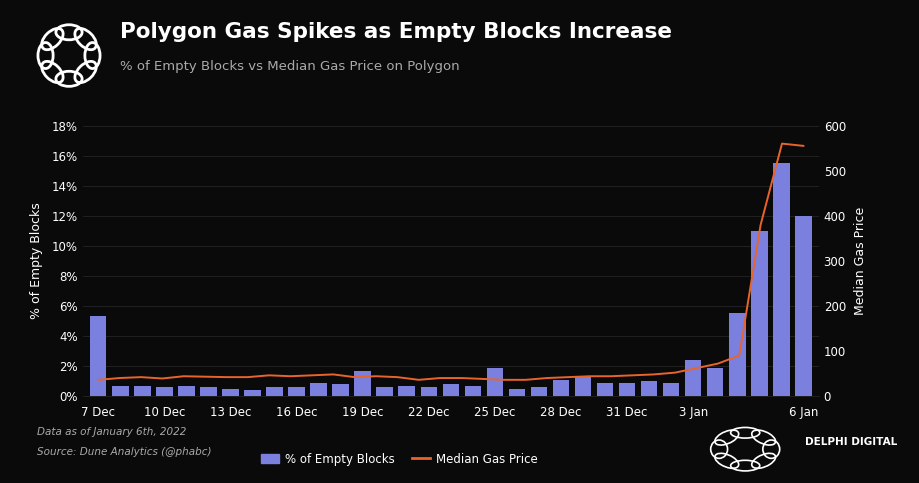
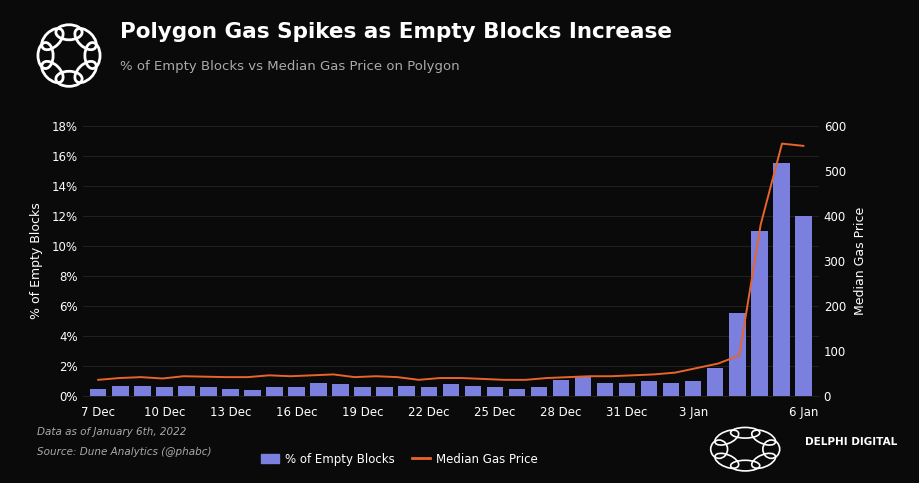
% of Empty Blocks/7 Dec: 5.3% -> 0.5%
% of Empty Blocks/19 Dec: 1.7% -> 0.6%
% of Empty Blocks/25 Dec: 1.9% -> 0.6%
% of Empty Blocks/3 Jan: 2.4% -> 1.0%
